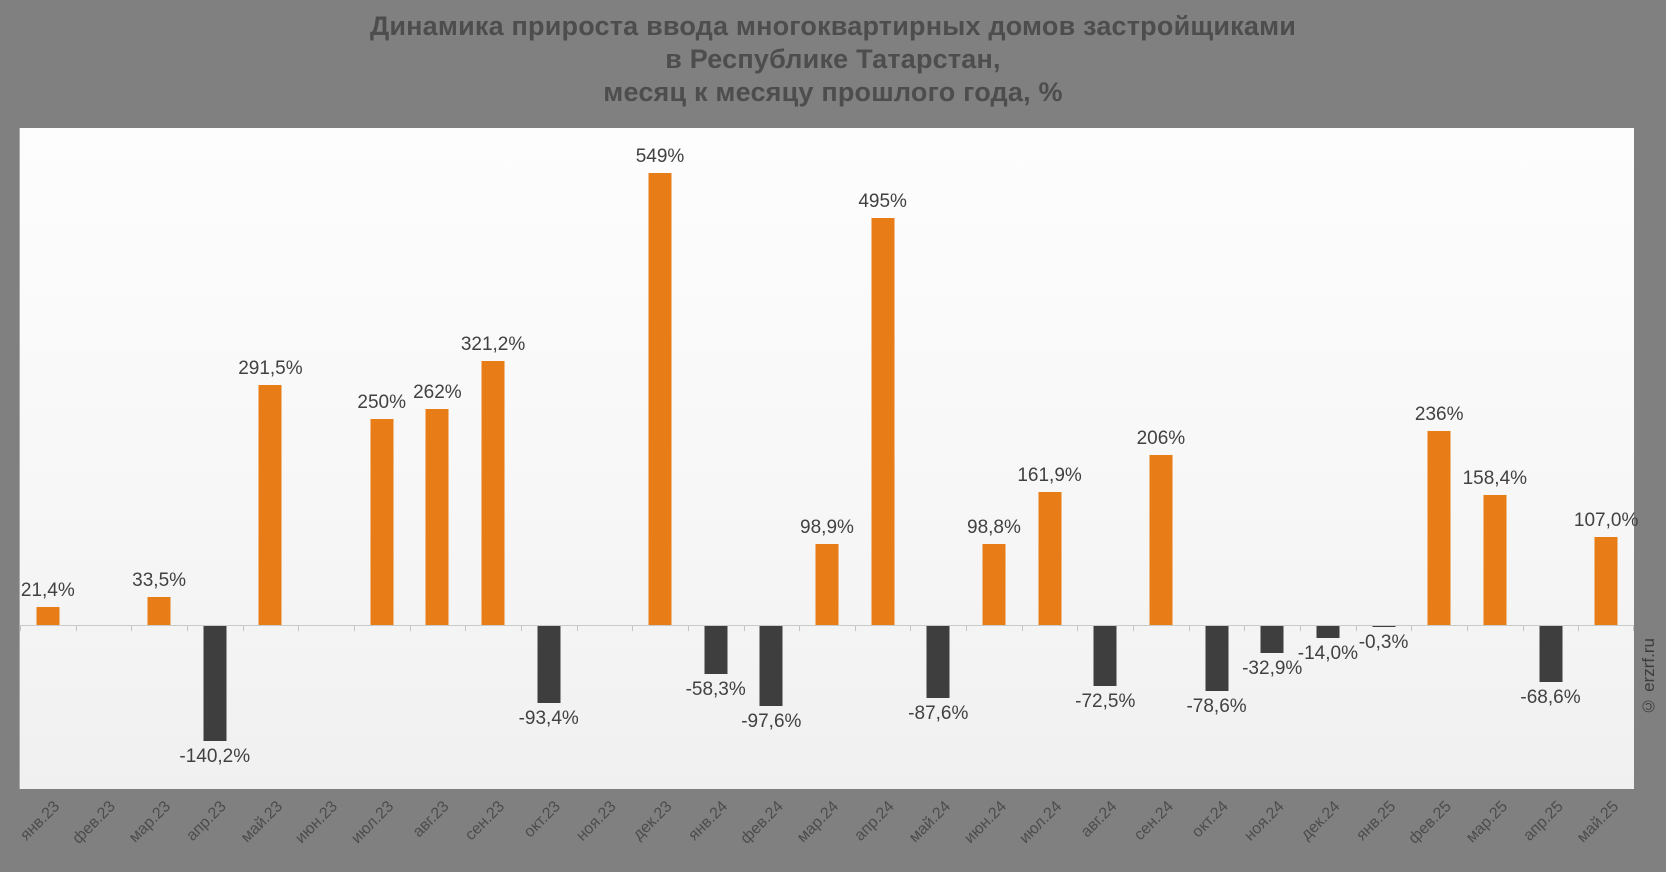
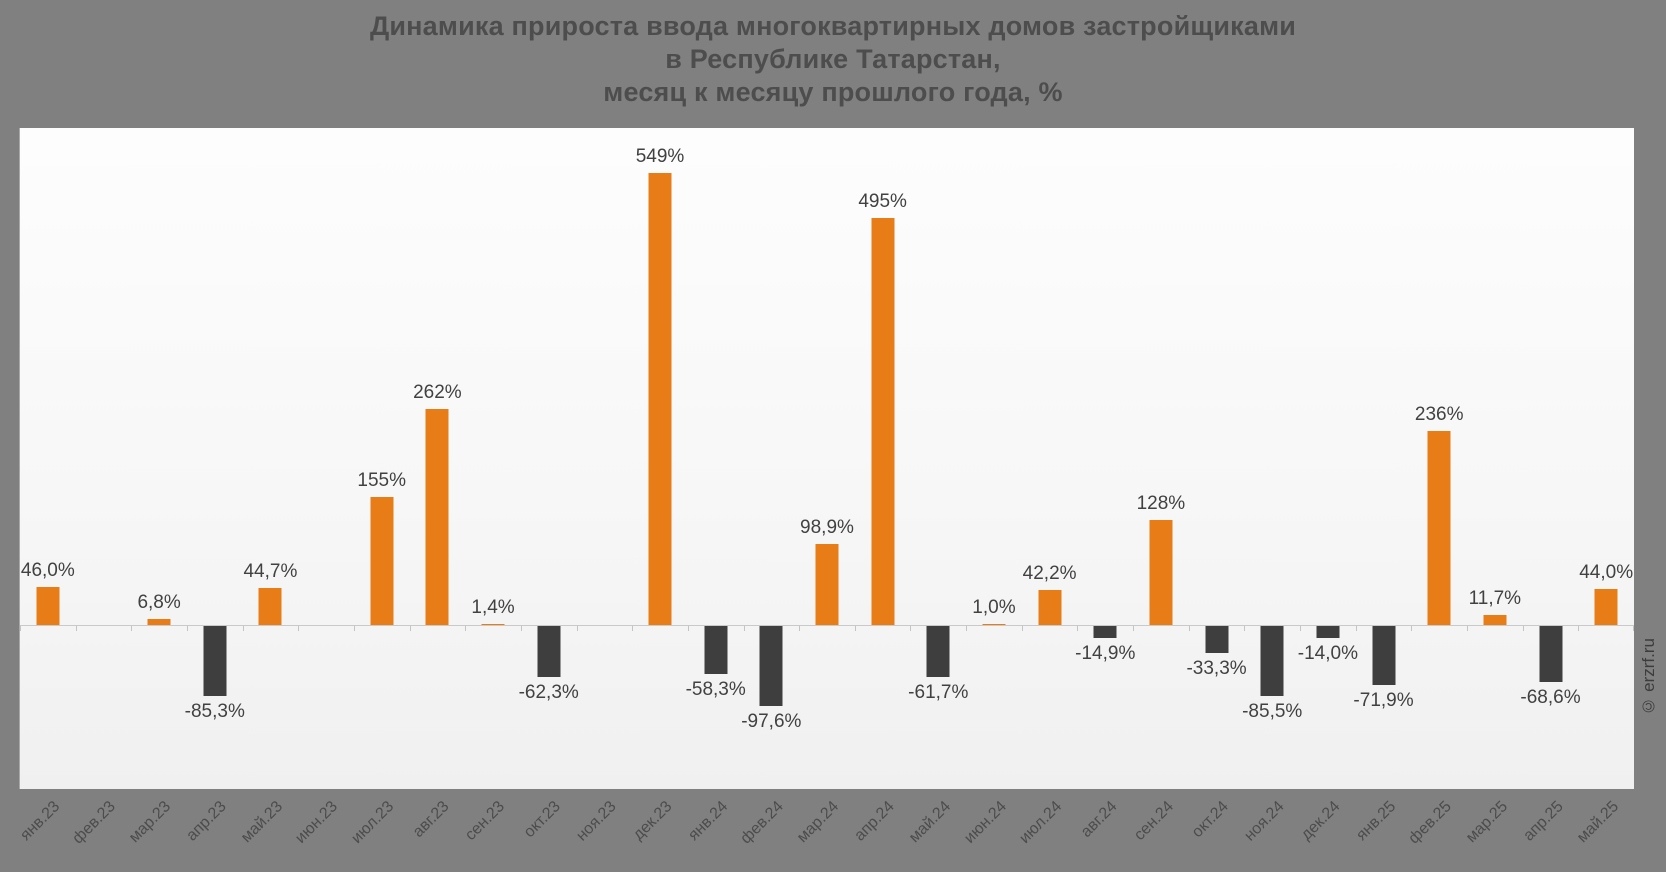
янв.23: 21,4% -> 46,0%
мар.23: 33,5% -> 6,8%
апр.23: -140,2% -> -85,3%
май.23: 291,5% -> 44,7%
июл.23: 250% -> 155%
сен.23: 321,2% -> 1,4%
окт.23: -93,4% -> -62,3%
май.24: -87,6% -> -61,7%
июн.24: 98,8% -> 1,0%
июл.24: 161,9% -> 42,2%
авг.24: -72,5% -> -14,9%
сен.24: 206% -> 128%
окт.24: -78,6% -> -33,3%
ноя.24: -32,9% -> -85,5%
янв.25: -0,3% -> -71,9%
мар.25: 158,4% -> 11,7%
май.25: 107,0% -> 44,0%
